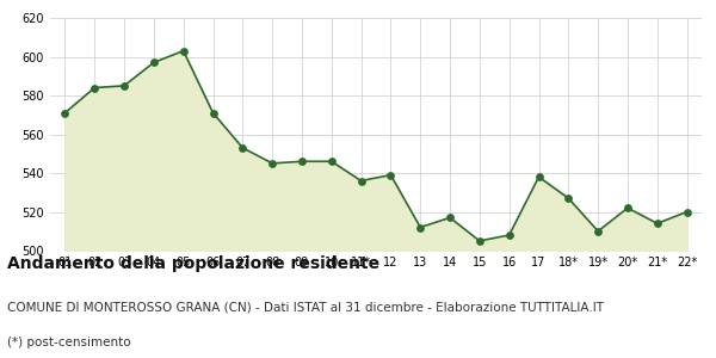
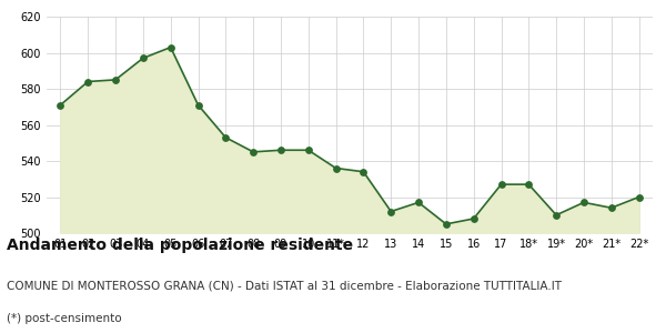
12: 539 -> 534
17: 538 -> 527
20*: 522 -> 517
